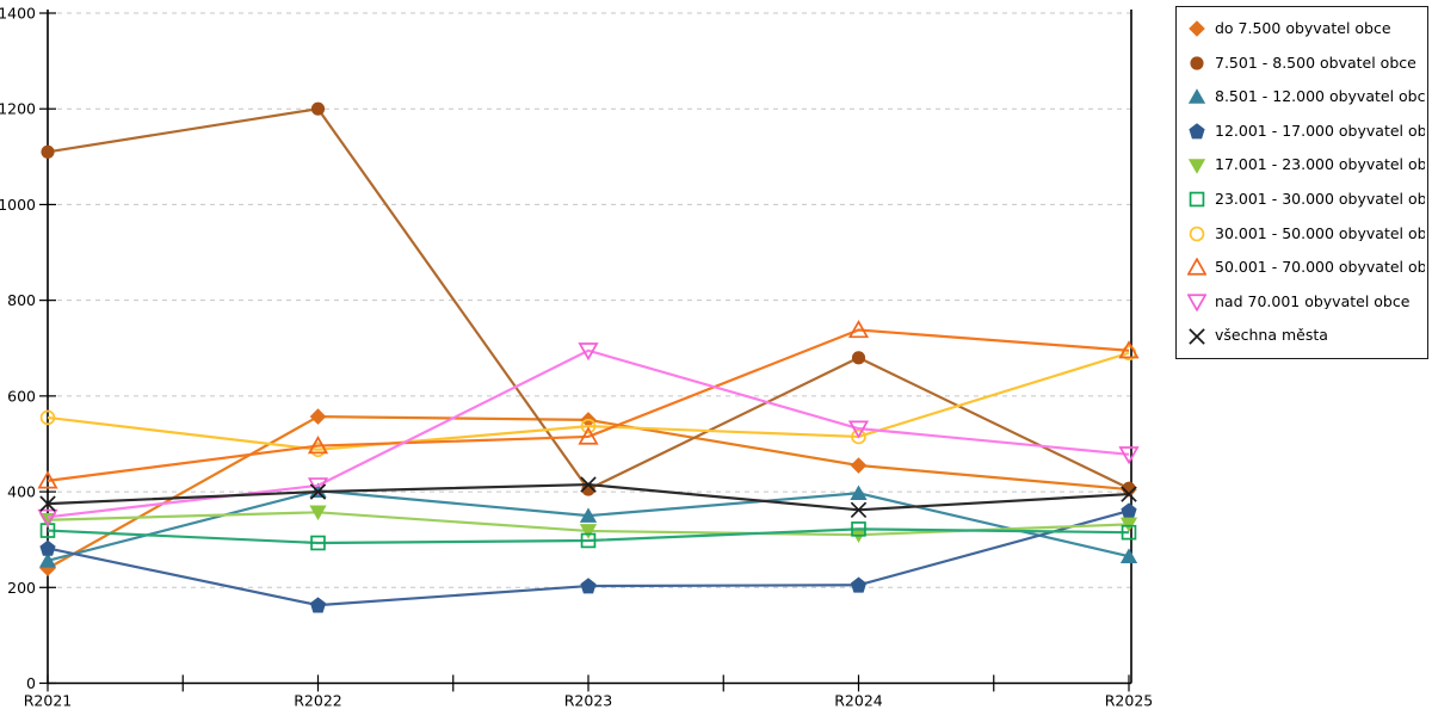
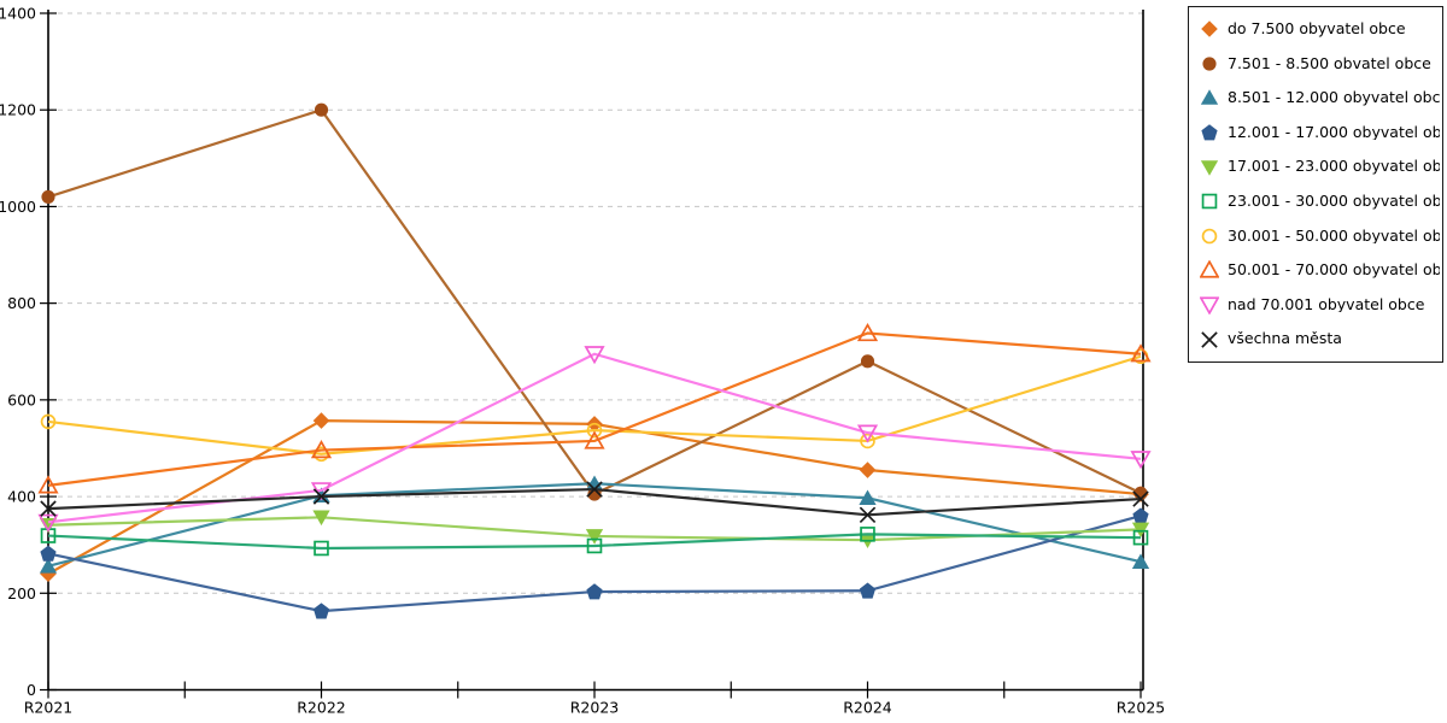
7.501 - 8.500 obvatel obce/R2021: 1110 -> 1020
8.501 - 12.000 obyvatel obce/R2023: 350 -> 430
